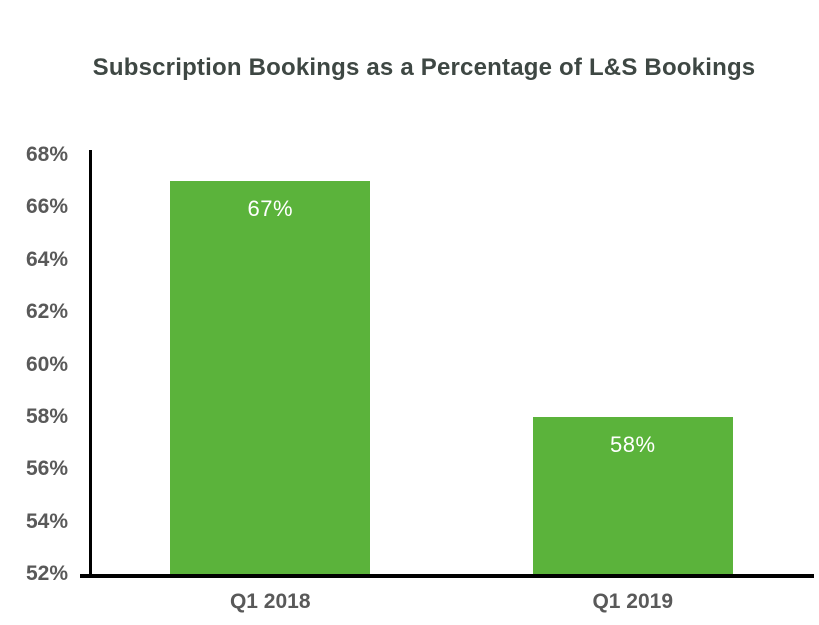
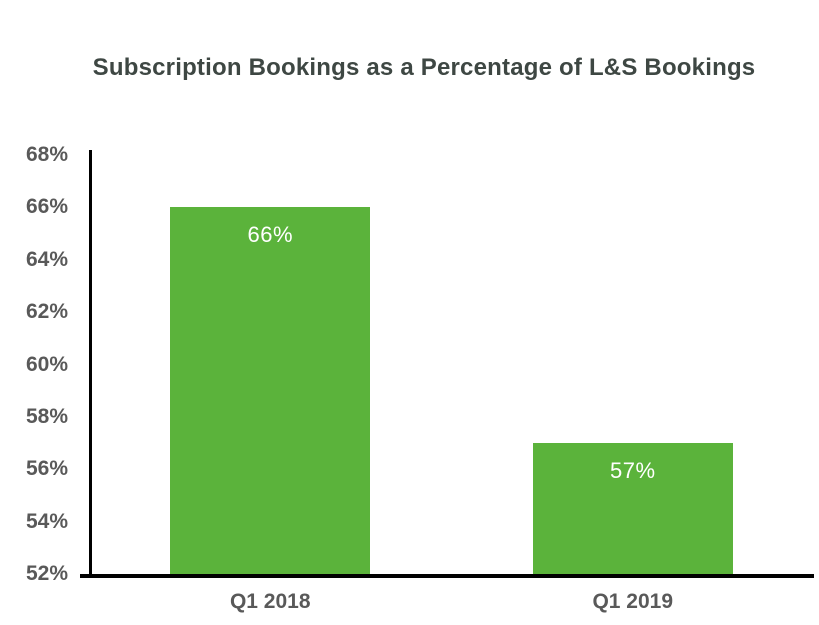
Q1 2018: 67% -> 66%
Q1 2019: 58% -> 57%
